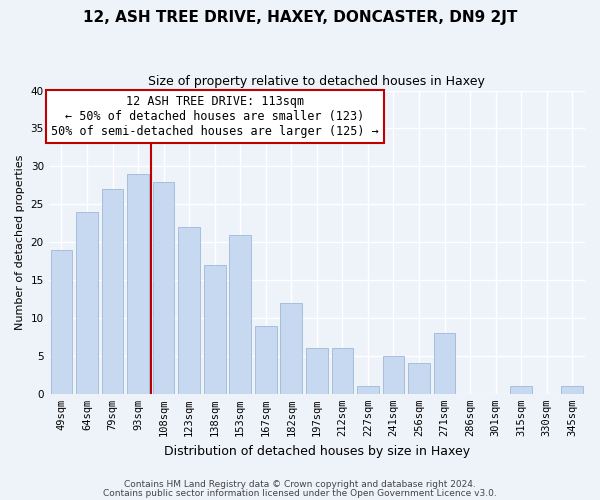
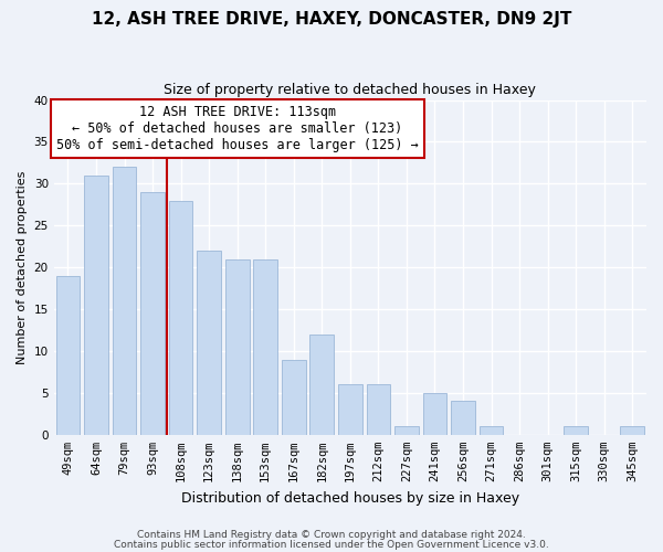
64sqm: 24 -> 31
79sqm: 27 -> 32
138sqm: 17 -> 21
271sqm: 8 -> 1
